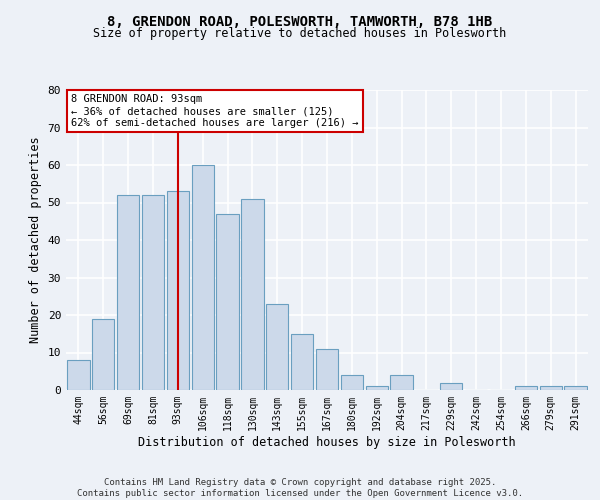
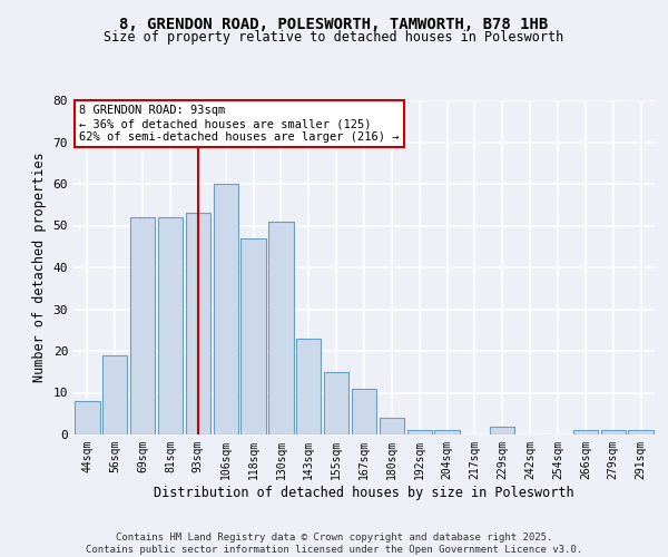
204sqm: 4 -> 1
